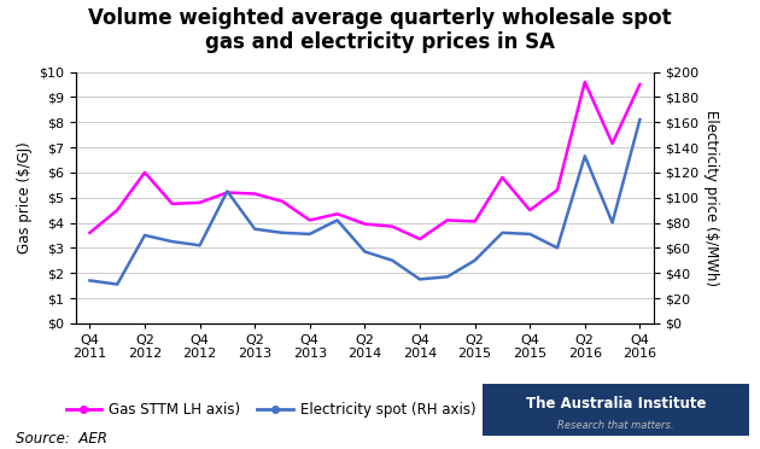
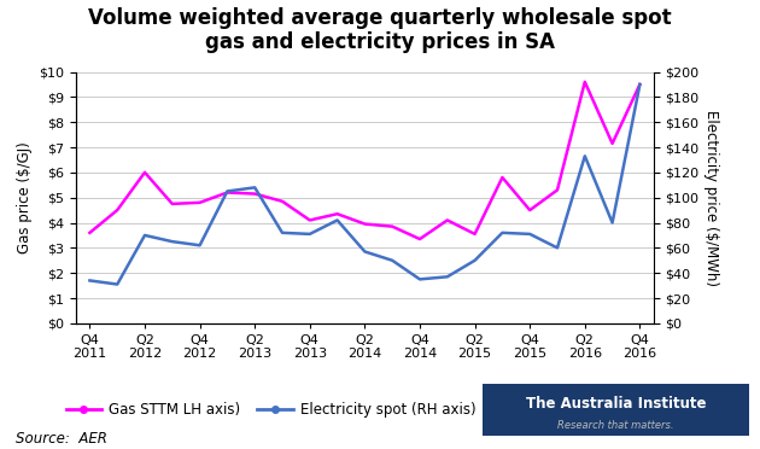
Electricity spot (RH axis)/Q2 2013: $75 -> $108
Gas STTM LH axis)/Q2 2015: $4.05 -> $3.55
Electricity spot (RH axis)/Q4 2016: $162 -> $190
